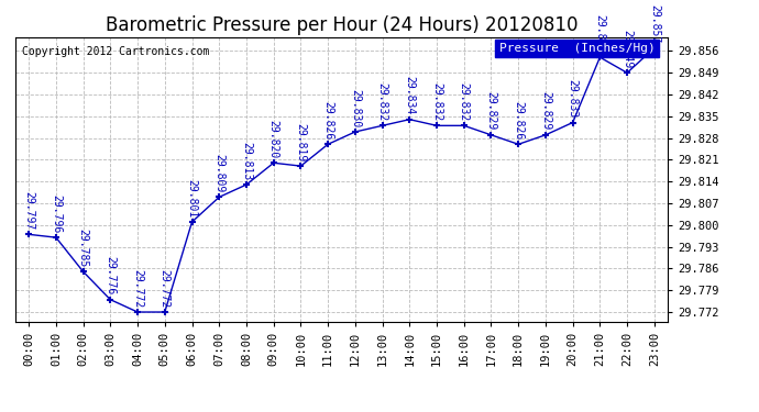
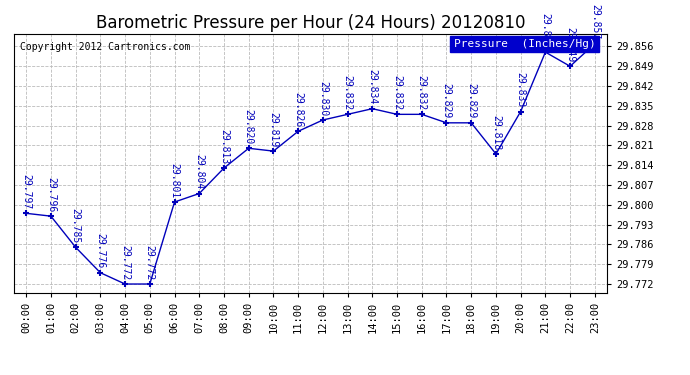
07:00: 29.809 -> 29.804
18:00: 29.826 -> 29.829
19:00: 29.829 -> 29.818
